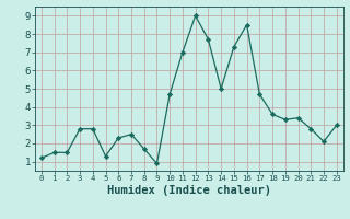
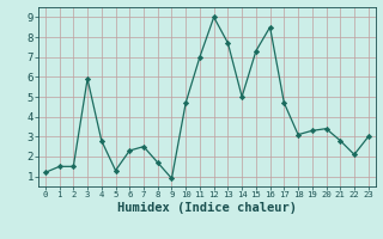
3: 2.8 -> 5.9
18: 3.6 -> 3.1
